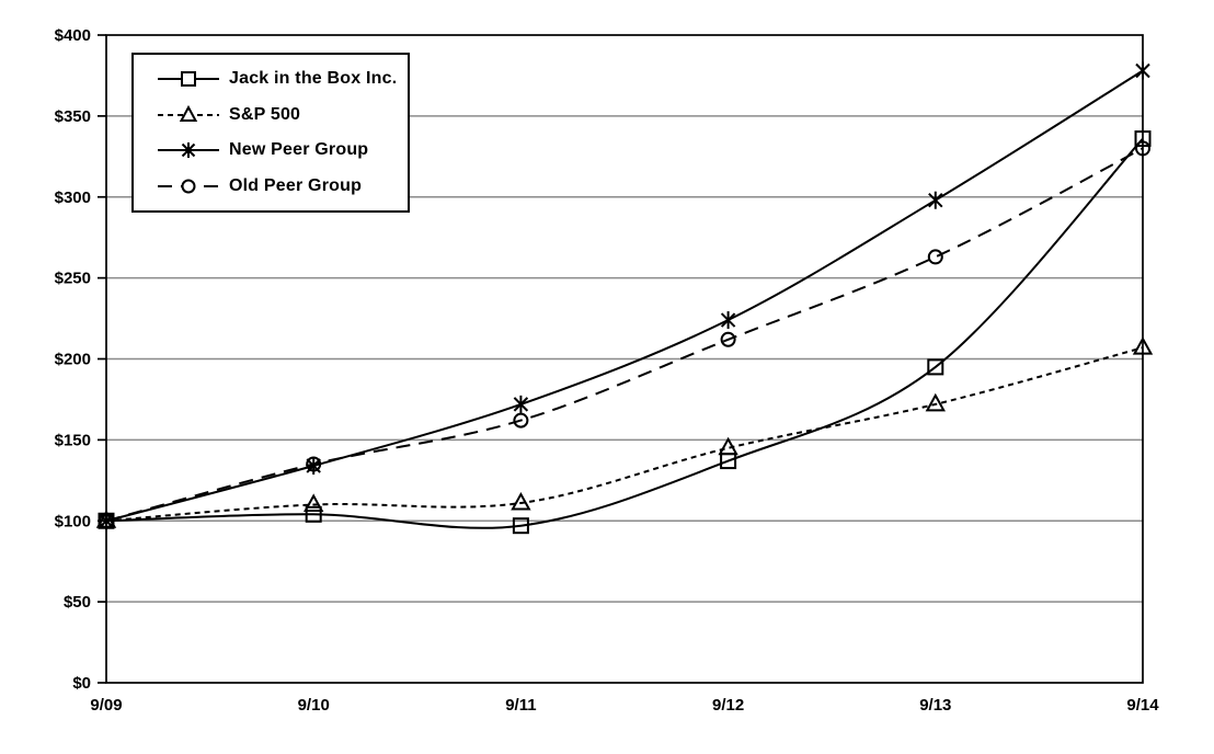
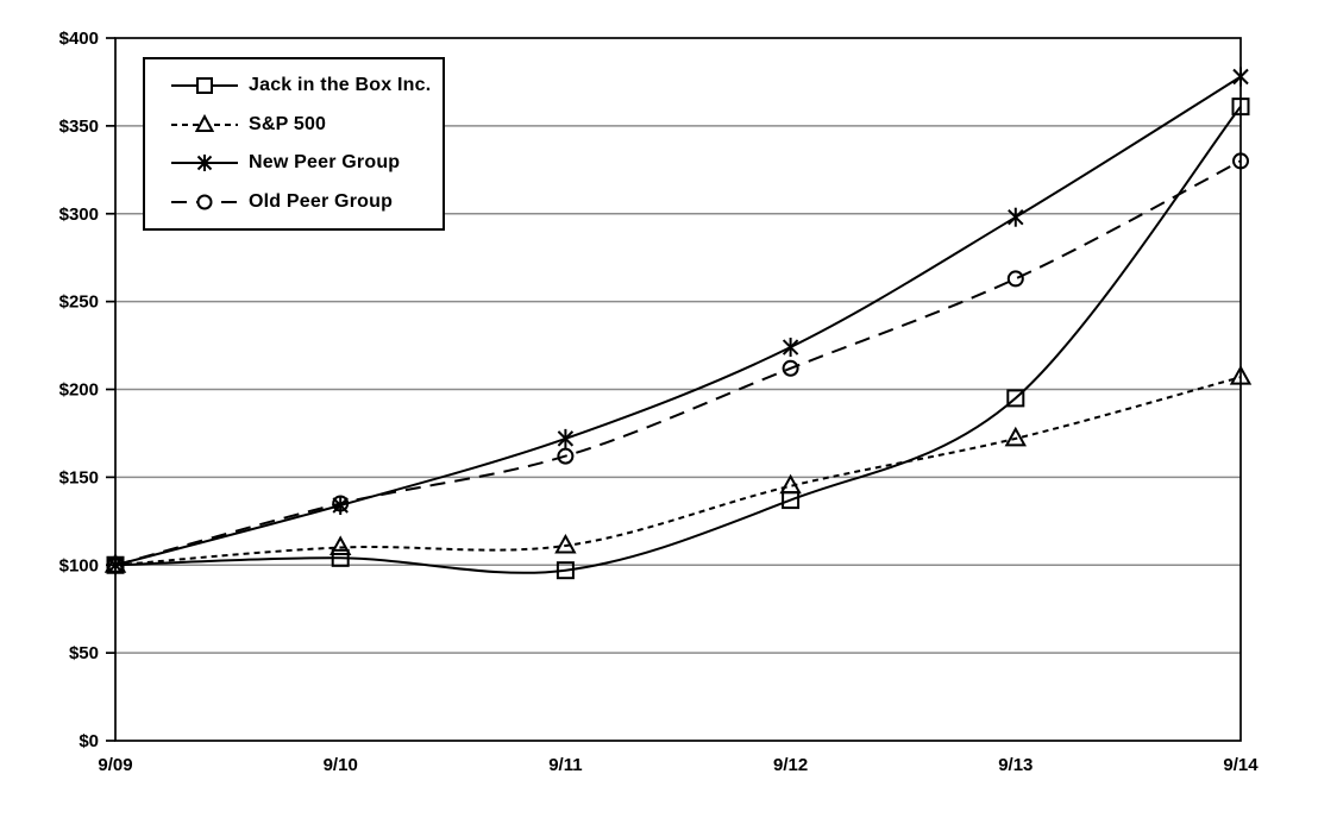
Jack in the Box Inc./9/14: $336 -> $361
